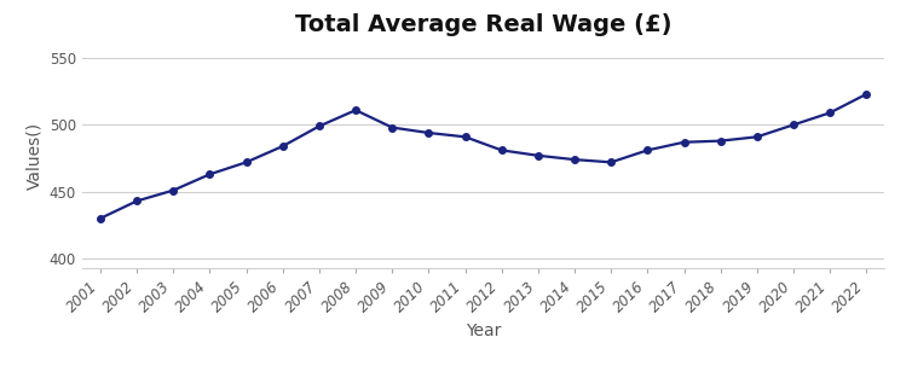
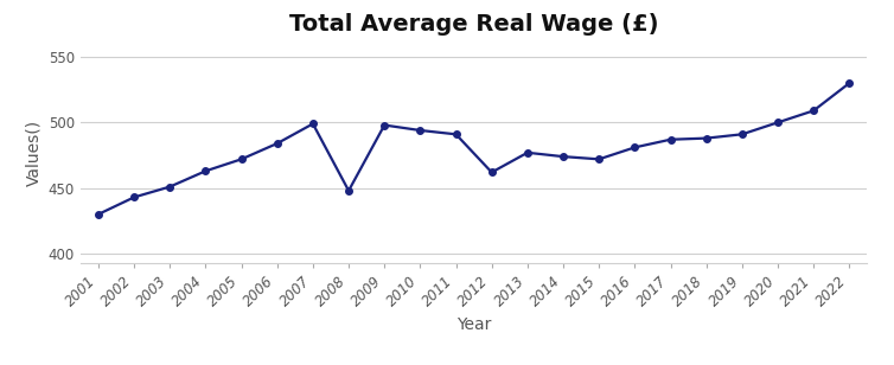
2008: 511 -> 448
2012: 481 -> 462
2022: 523 -> 530
